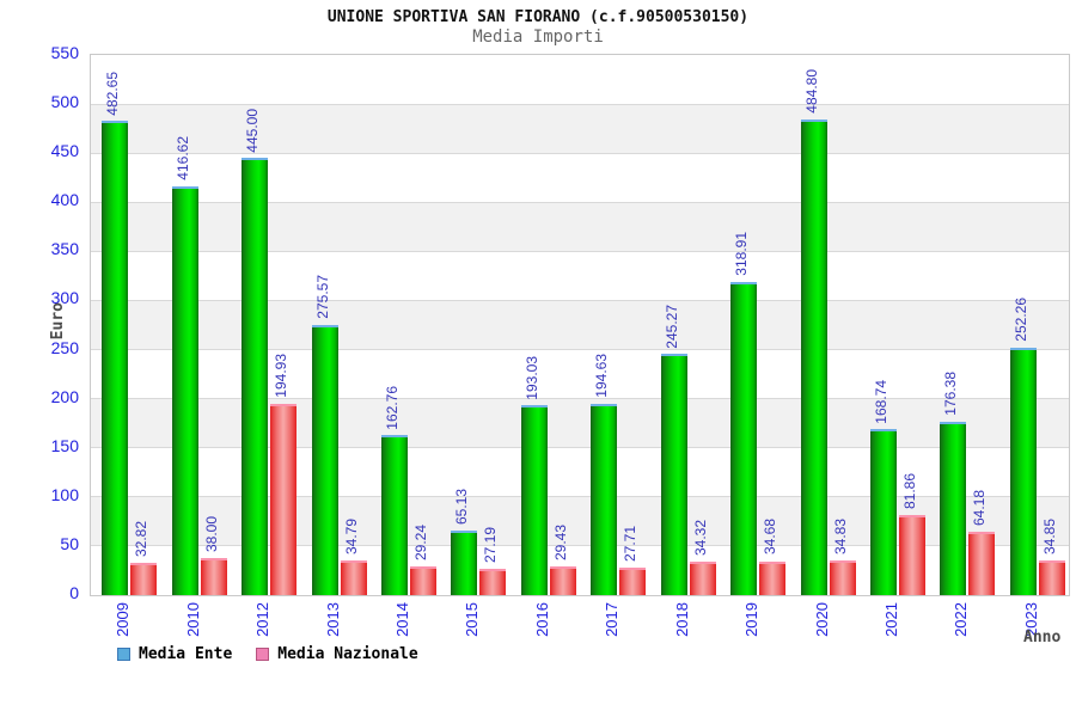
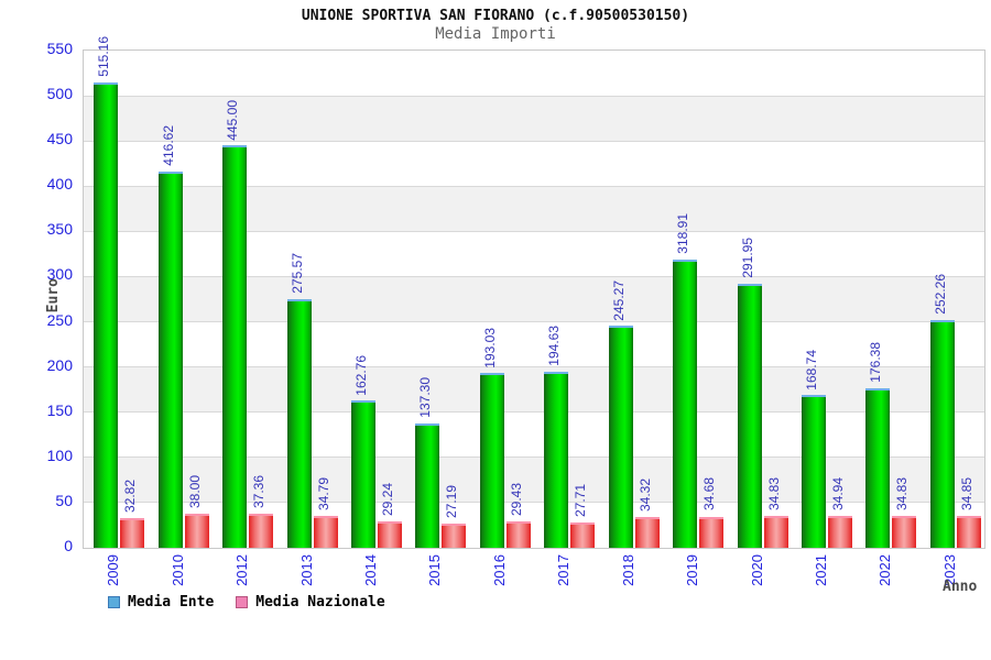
Media Ente/2009: 482.65 -> 515.16
Media Nazionale/2012: 194.93 -> 37.36
Media Ente/2015: 65.13 -> 137.30
Media Ente/2020: 484.80 -> 291.95
Media Nazionale/2021: 81.86 -> 34.94
Media Nazionale/2022: 64.18 -> 34.83
